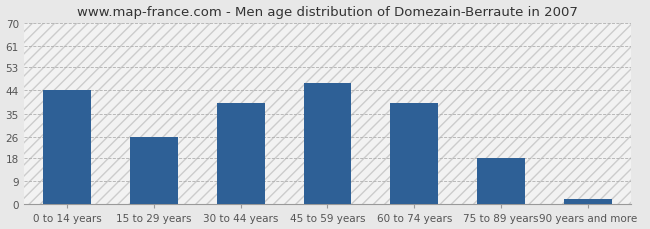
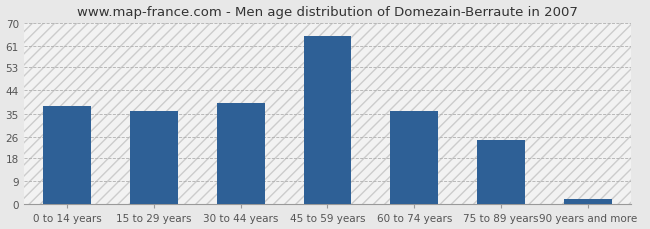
0 to 14 years: 44 -> 38
15 to 29 years: 26 -> 36
45 to 59 years: 47 -> 65
60 to 74 years: 39 -> 36
75 to 89 years: 18 -> 25
